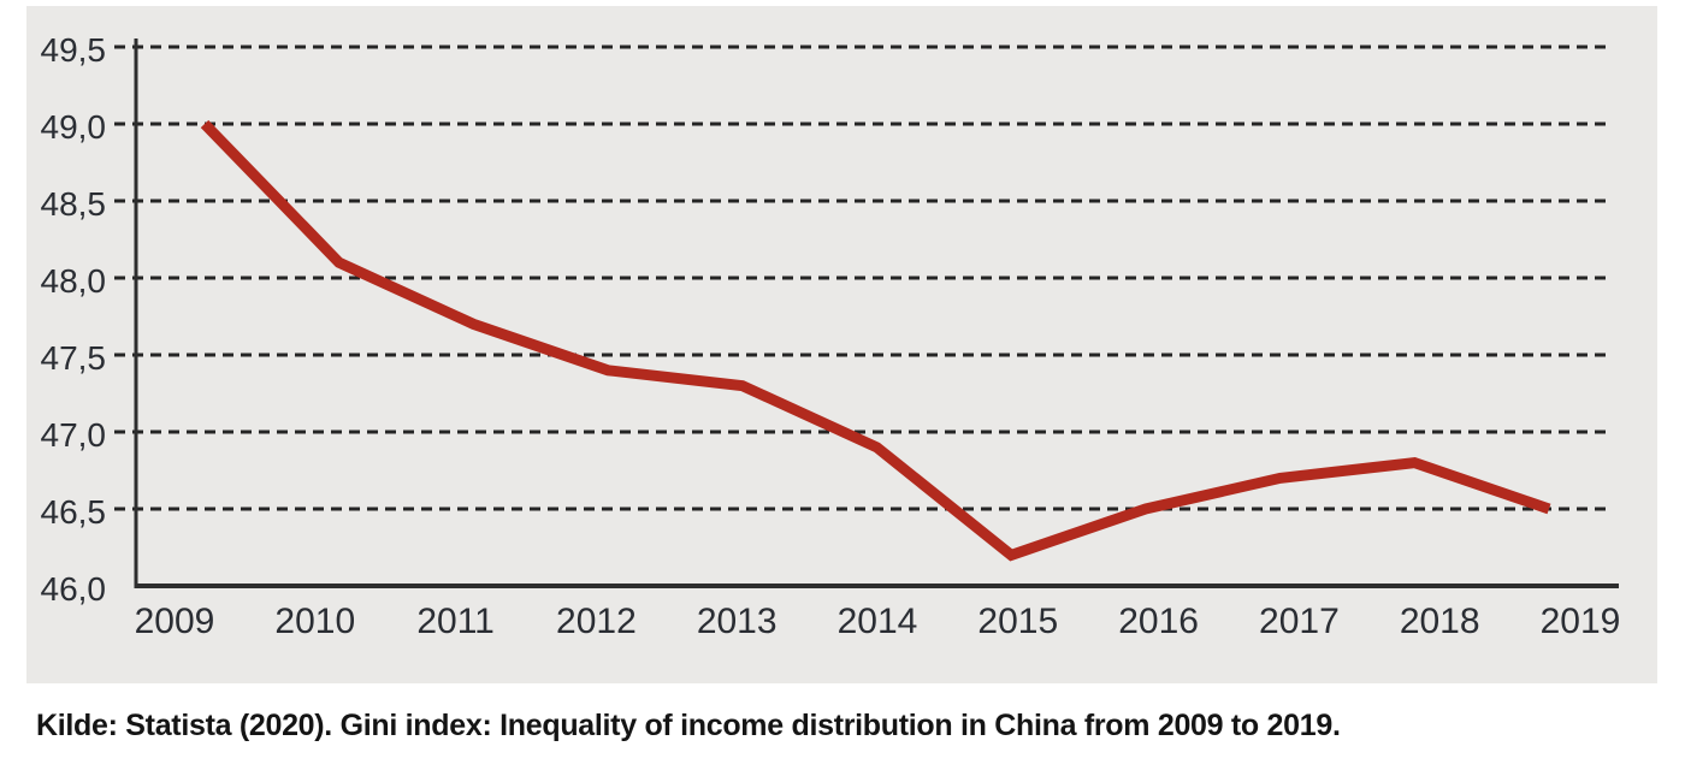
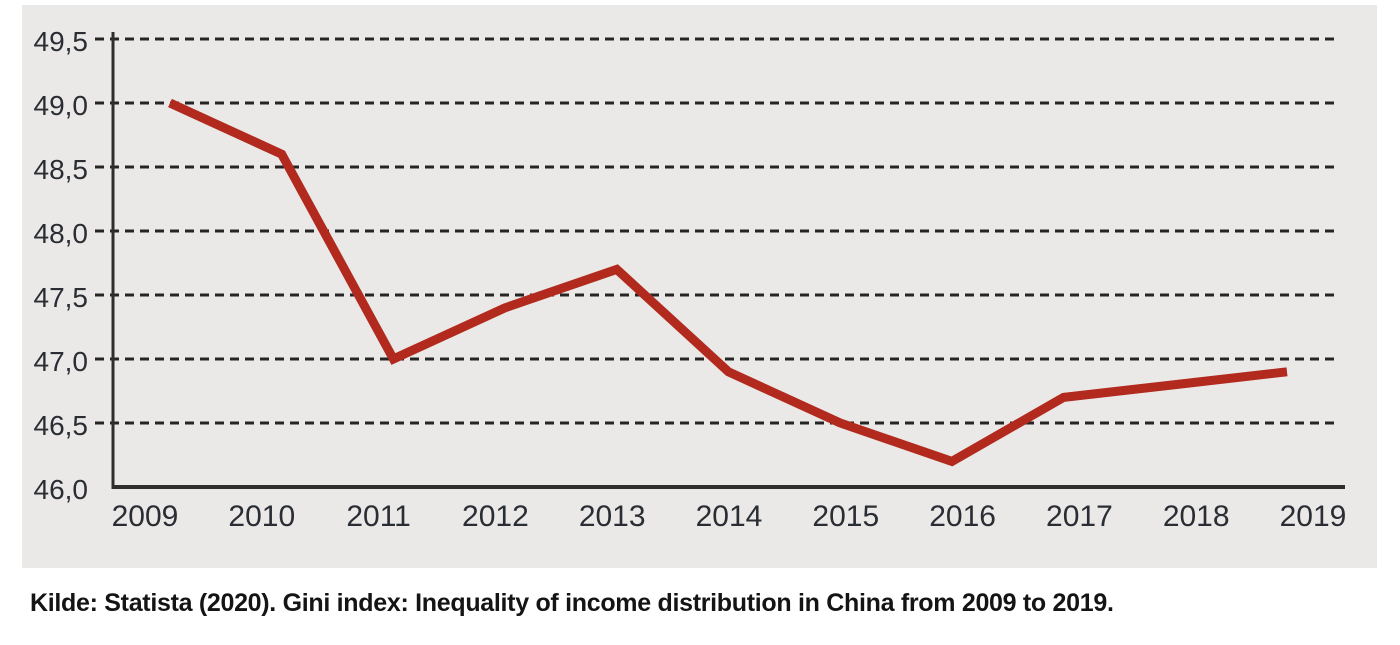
2010: 48,1 -> 48,6
2011: 47,7 -> 47,0
2013: 47,3 -> 47,7
2015: 46,2 -> 46,5
2016: 46,5 -> 46,2
2019: 46,5 -> 46,9
